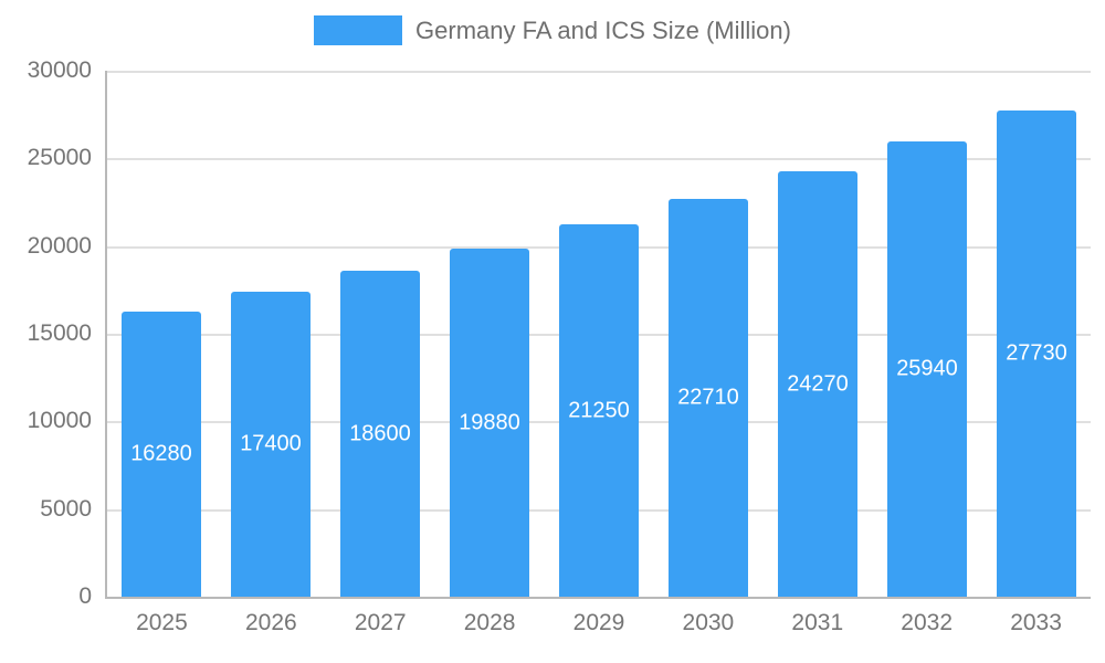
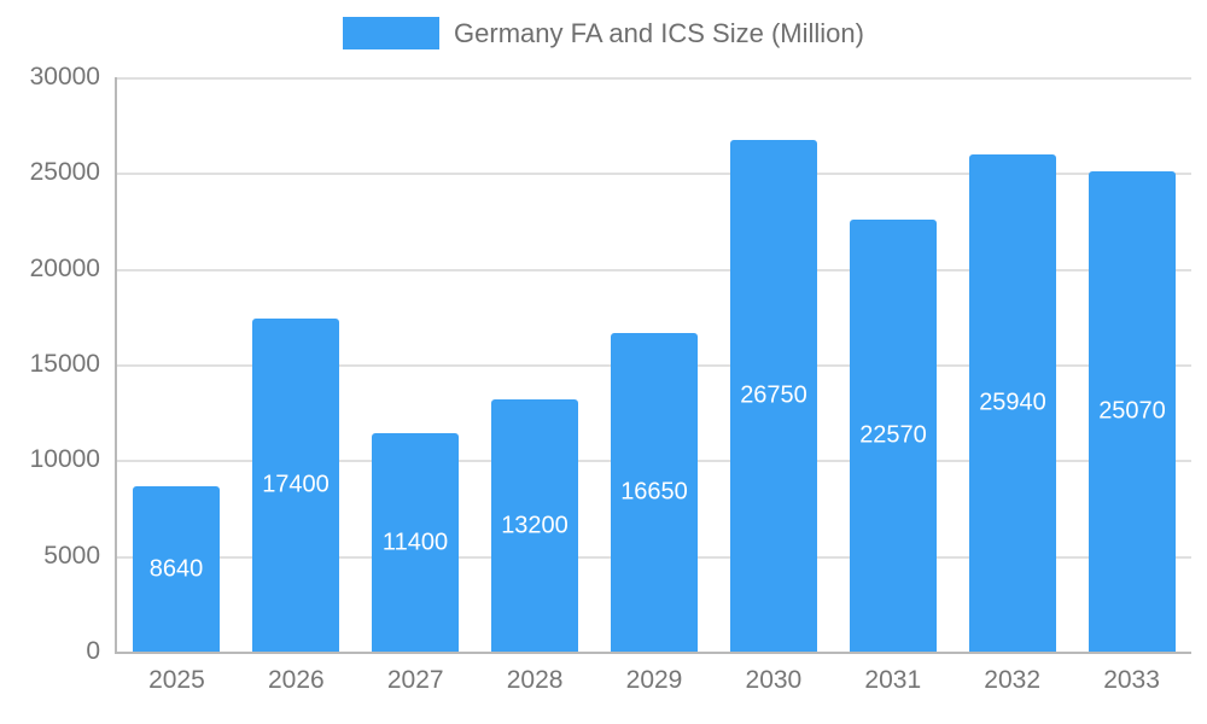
2025: 16280 -> 8640
2027: 18600 -> 11400
2028: 19880 -> 13200
2029: 21250 -> 16650
2030: 22710 -> 26750
2031: 24270 -> 22570
2033: 27730 -> 25070
